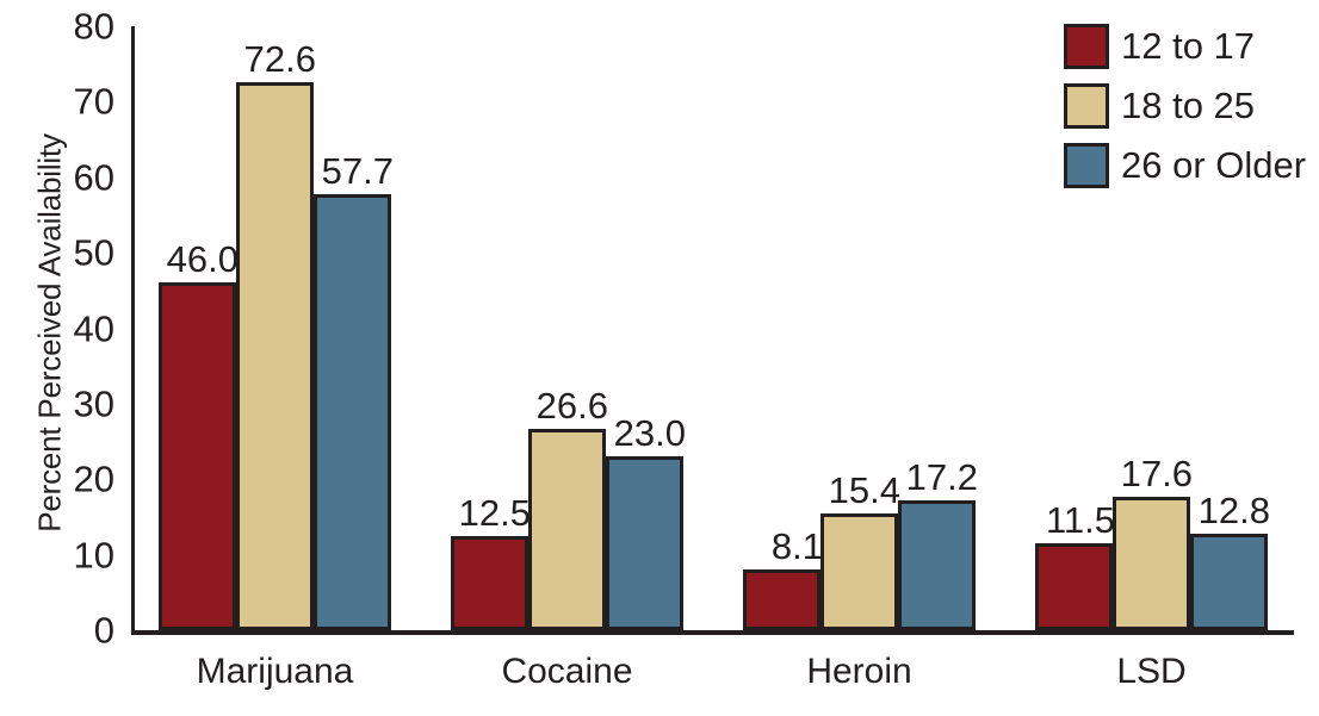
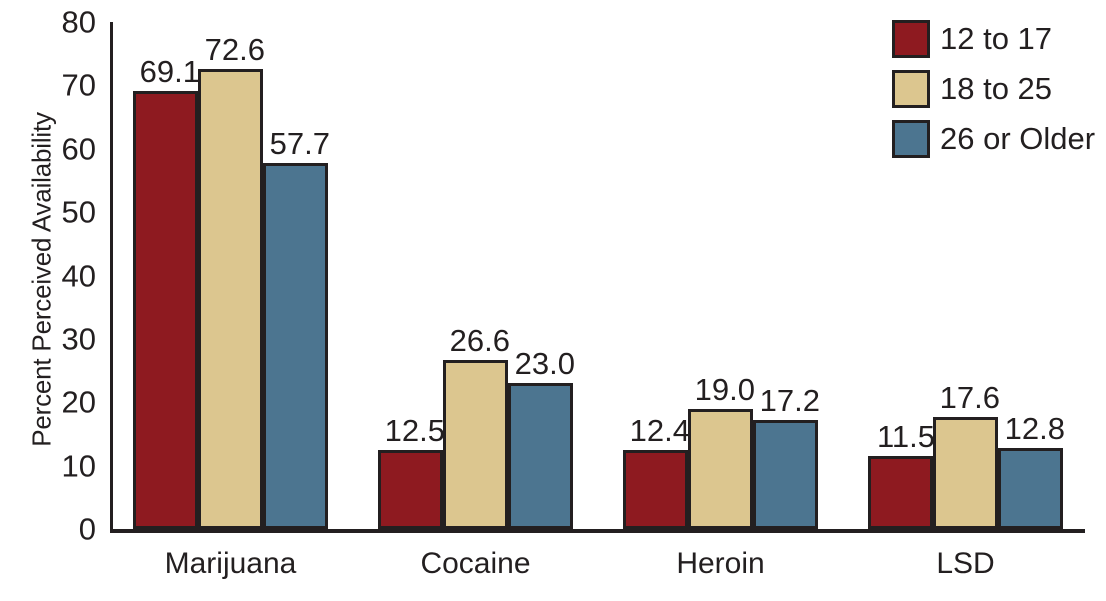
12 to 17/Marijuana: 46.0 -> 69.1
12 to 17/Heroin: 8.1 -> 12.4
18 to 25/Heroin: 15.4 -> 19.0
